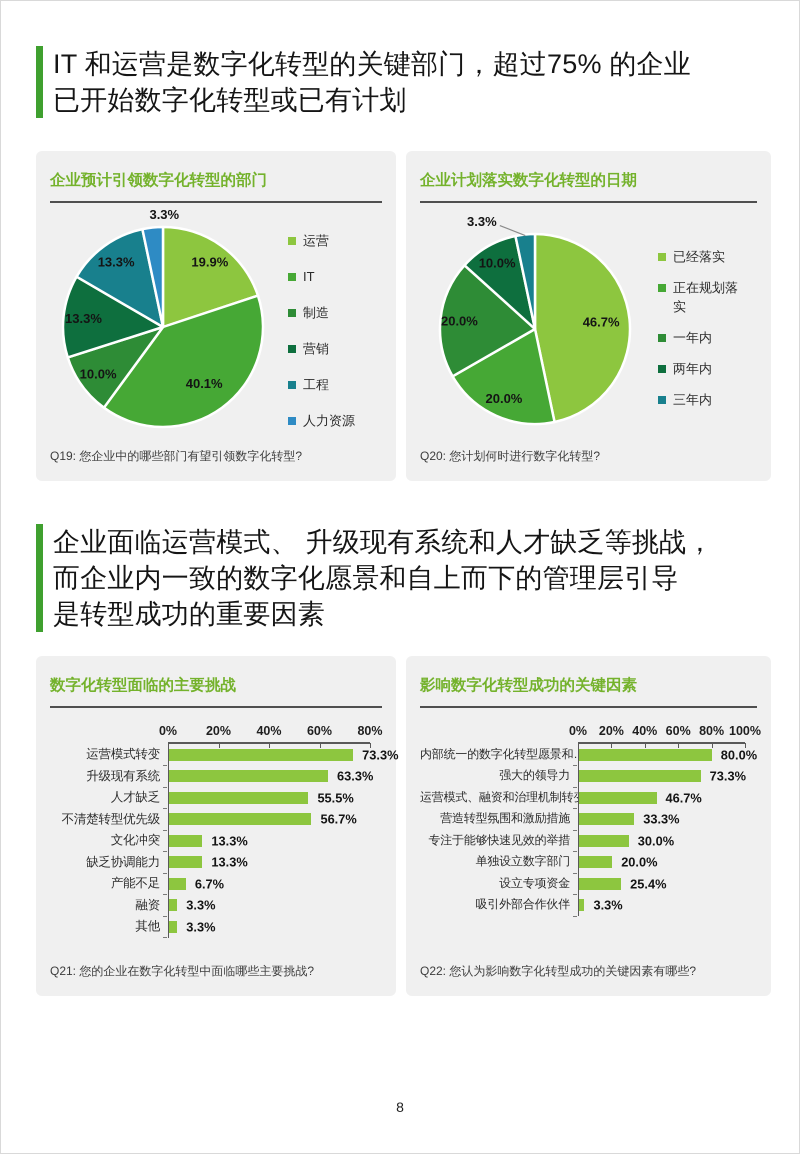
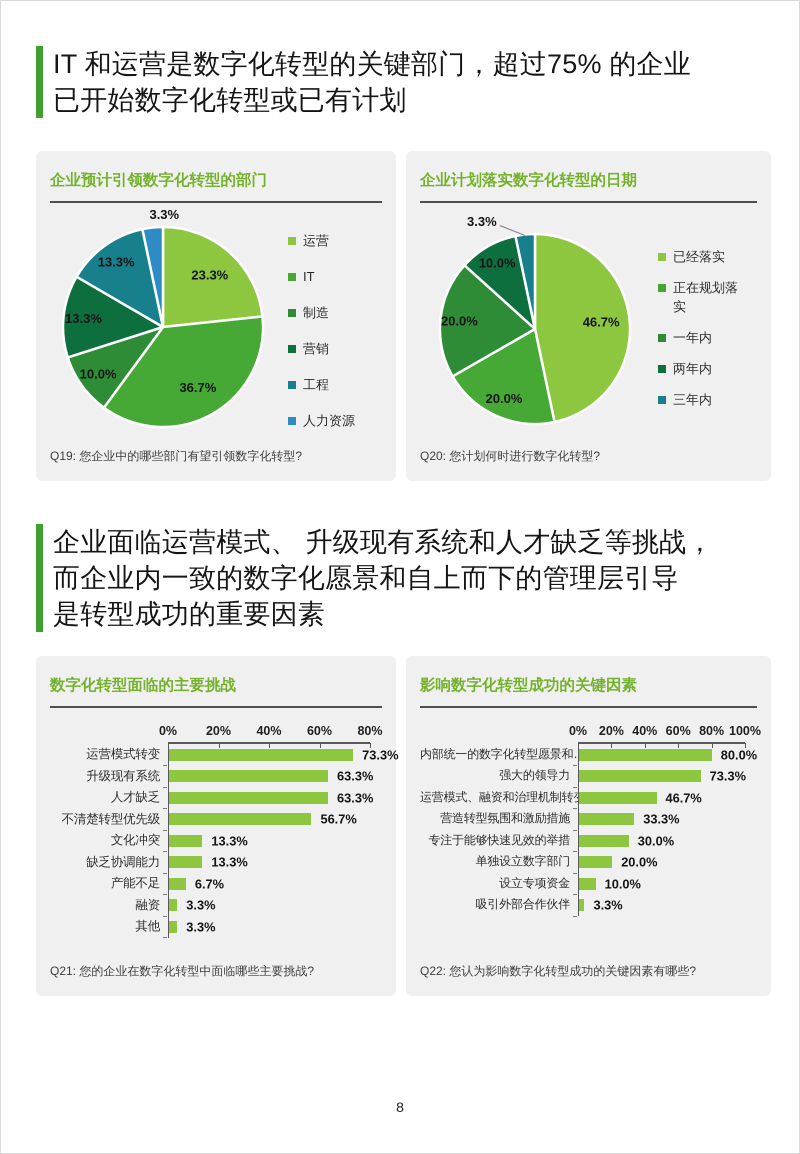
企业预计引领数字化转型的部门/运营: 19.9% -> 23.3%
企业预计引领数字化转型的部门/IT: 40.1% -> 36.7%
数字化转型面临的主要挑战/人才缺乏: 55.5% -> 63.3%
影响数字化转型成功的关键因素/设立专项资金: 25.4% -> 10.0%
